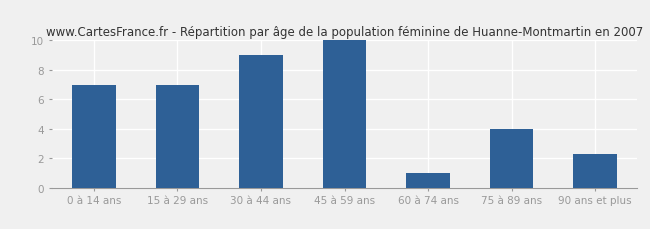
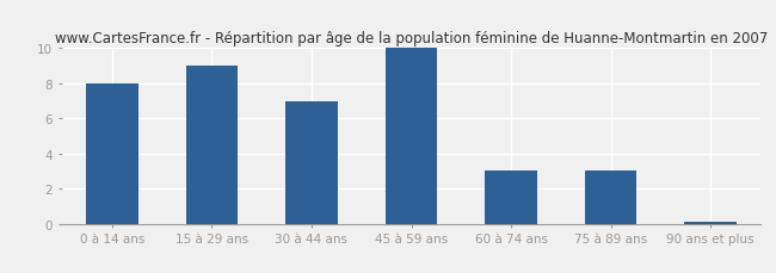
0 à 14 ans: 7.0 -> 8.0
15 à 29 ans: 7.0 -> 9.0
30 à 44 ans: 9.0 -> 7.0
60 à 74 ans: 1.0 -> 3.0
75 à 89 ans: 4.0 -> 3.0
90 ans et plus: 2.3 -> 0.1
